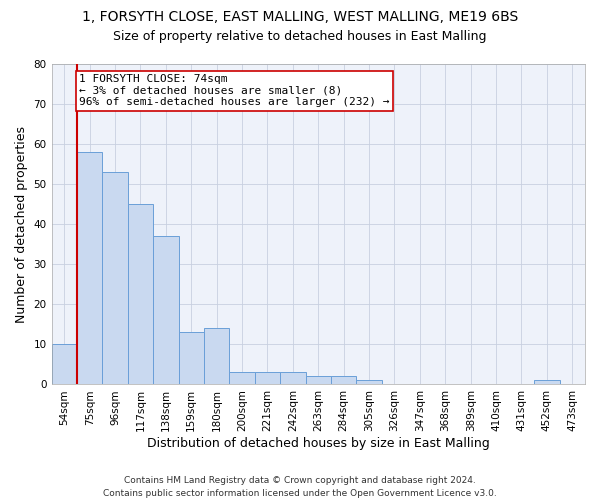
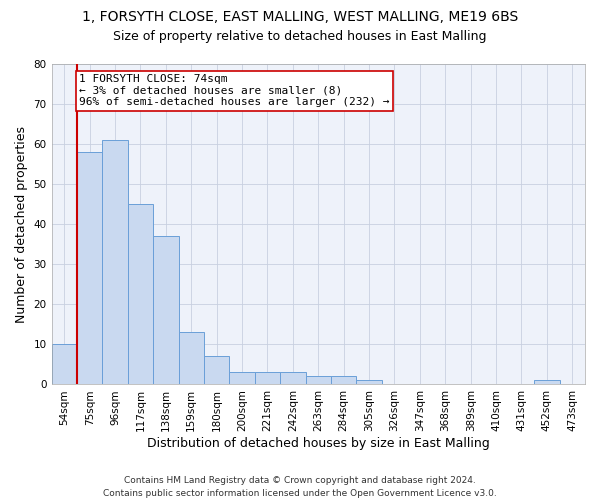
96sqm: 53 -> 61
180sqm: 14 -> 7
